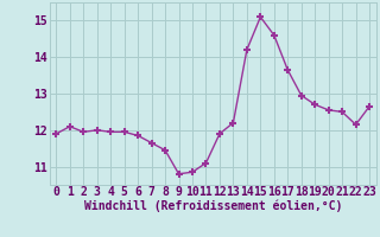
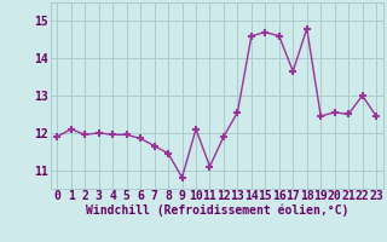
10: 10.85 -> 12.10
13: 12.20 -> 12.55
14: 14.20 -> 14.60
15: 15.10 -> 14.70
18: 12.95 -> 14.80
19: 12.70 -> 12.45
22: 12.15 -> 13.00
23: 12.65 -> 12.45
